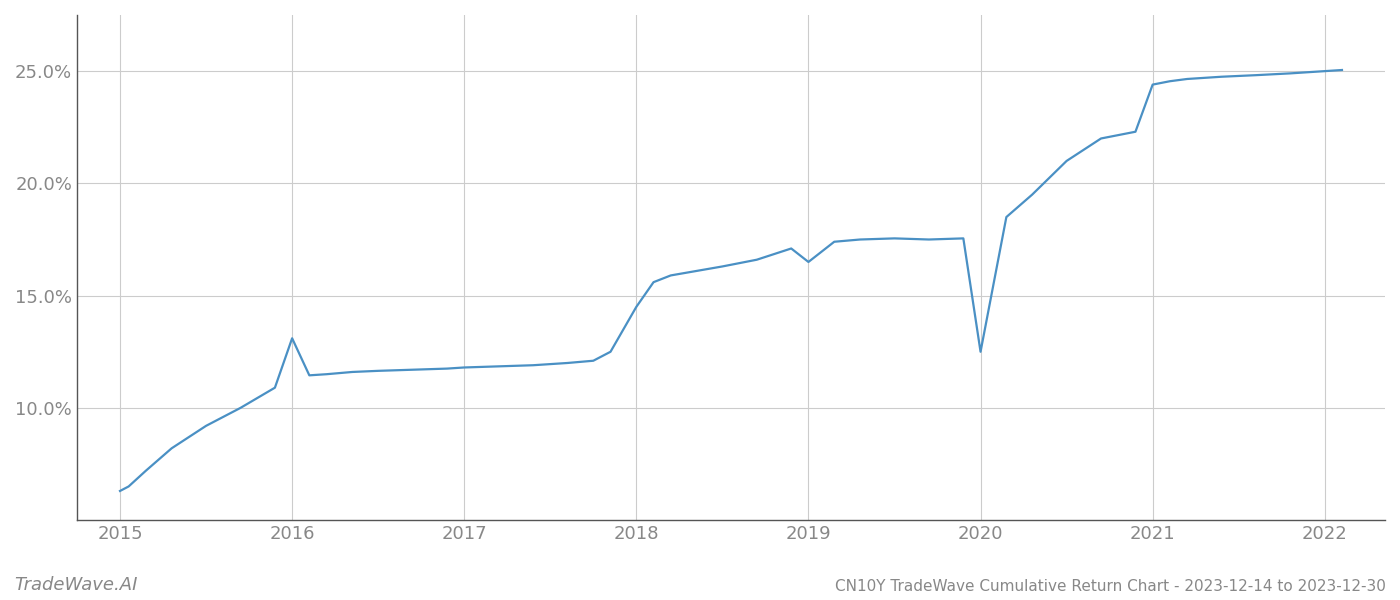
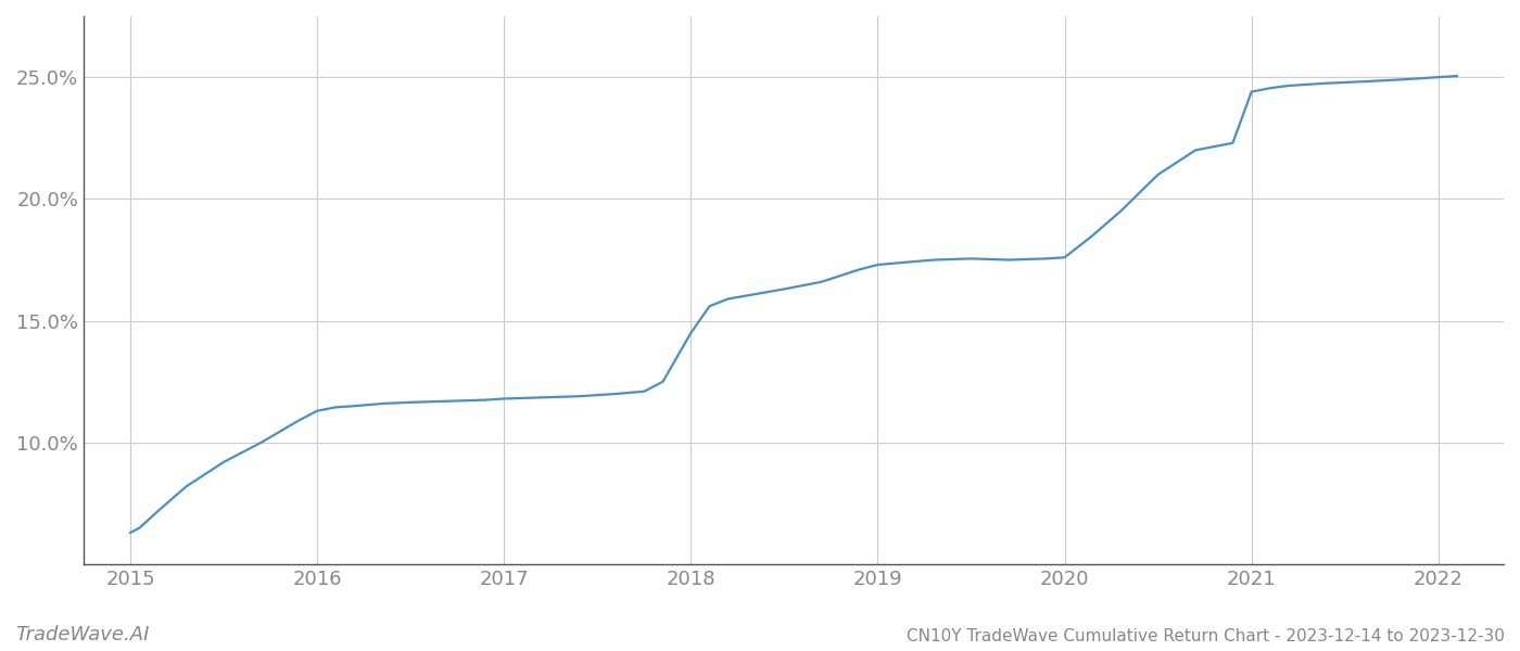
2016: 13.10% -> 11.30%
2019: 16.50% -> 17.30%
2020: 12.50% -> 17.60%
